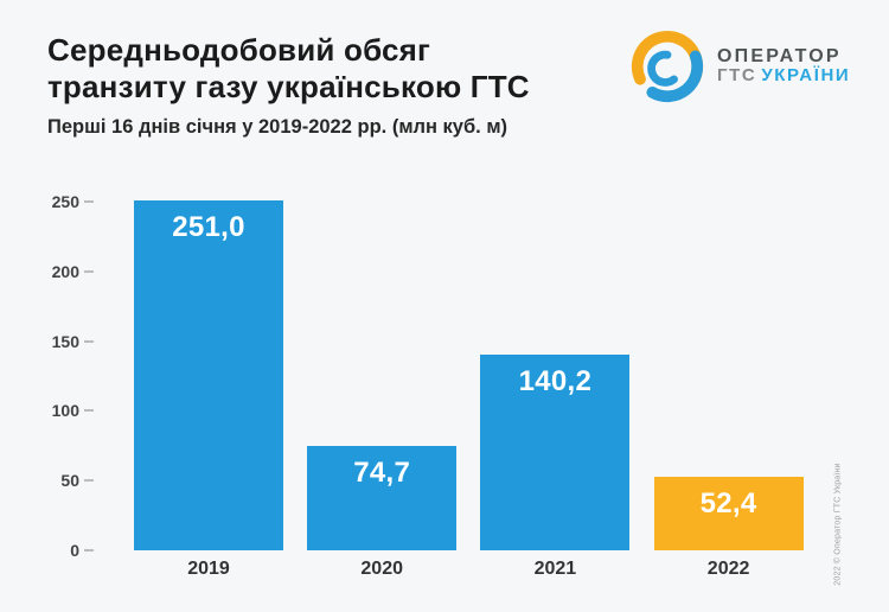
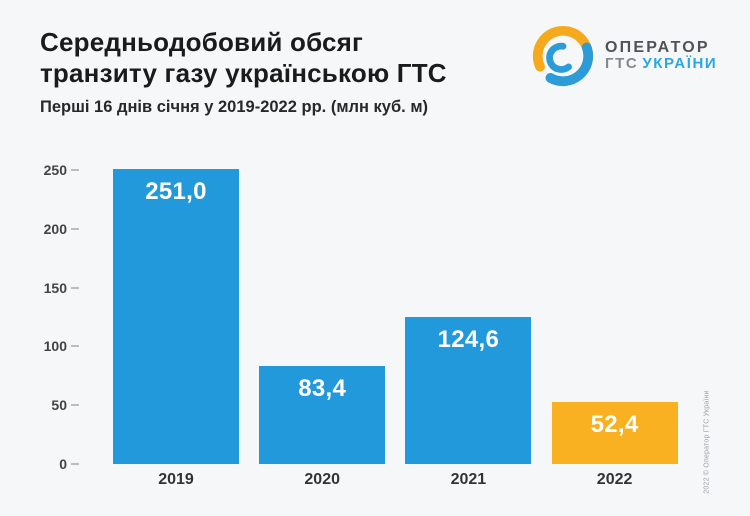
2020: 74,7 -> 83,4
2021: 140,2 -> 124,6
